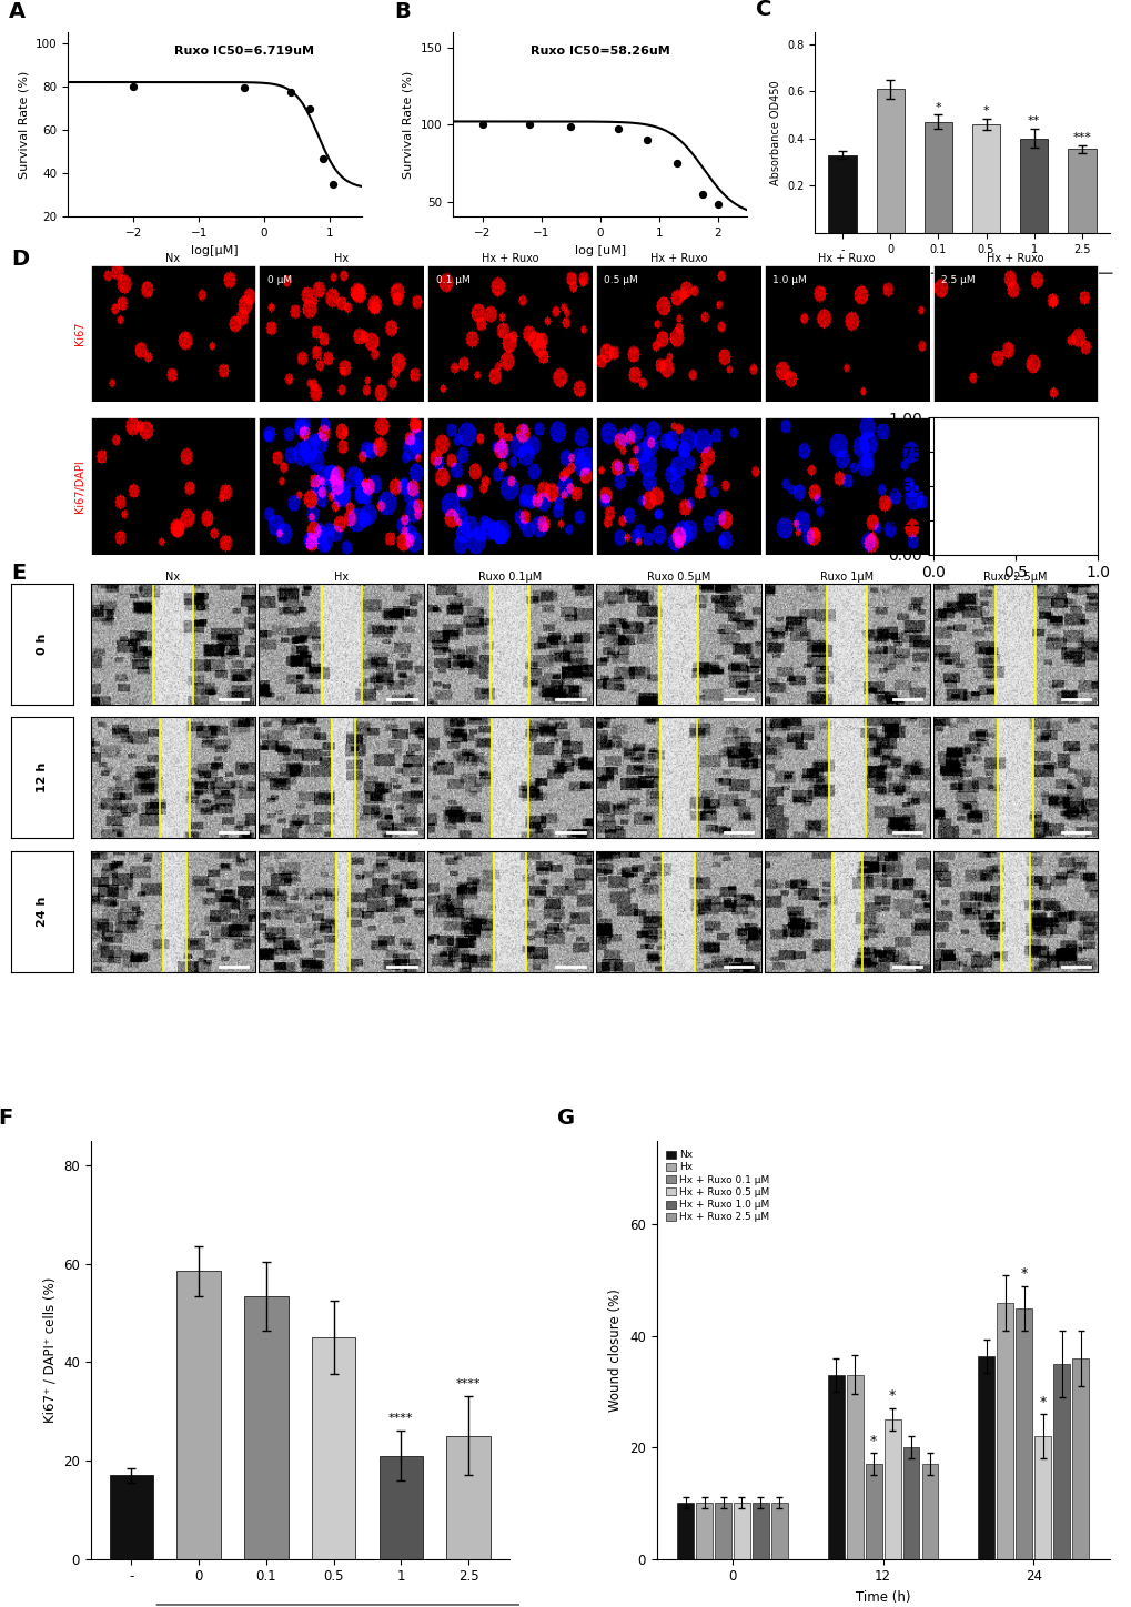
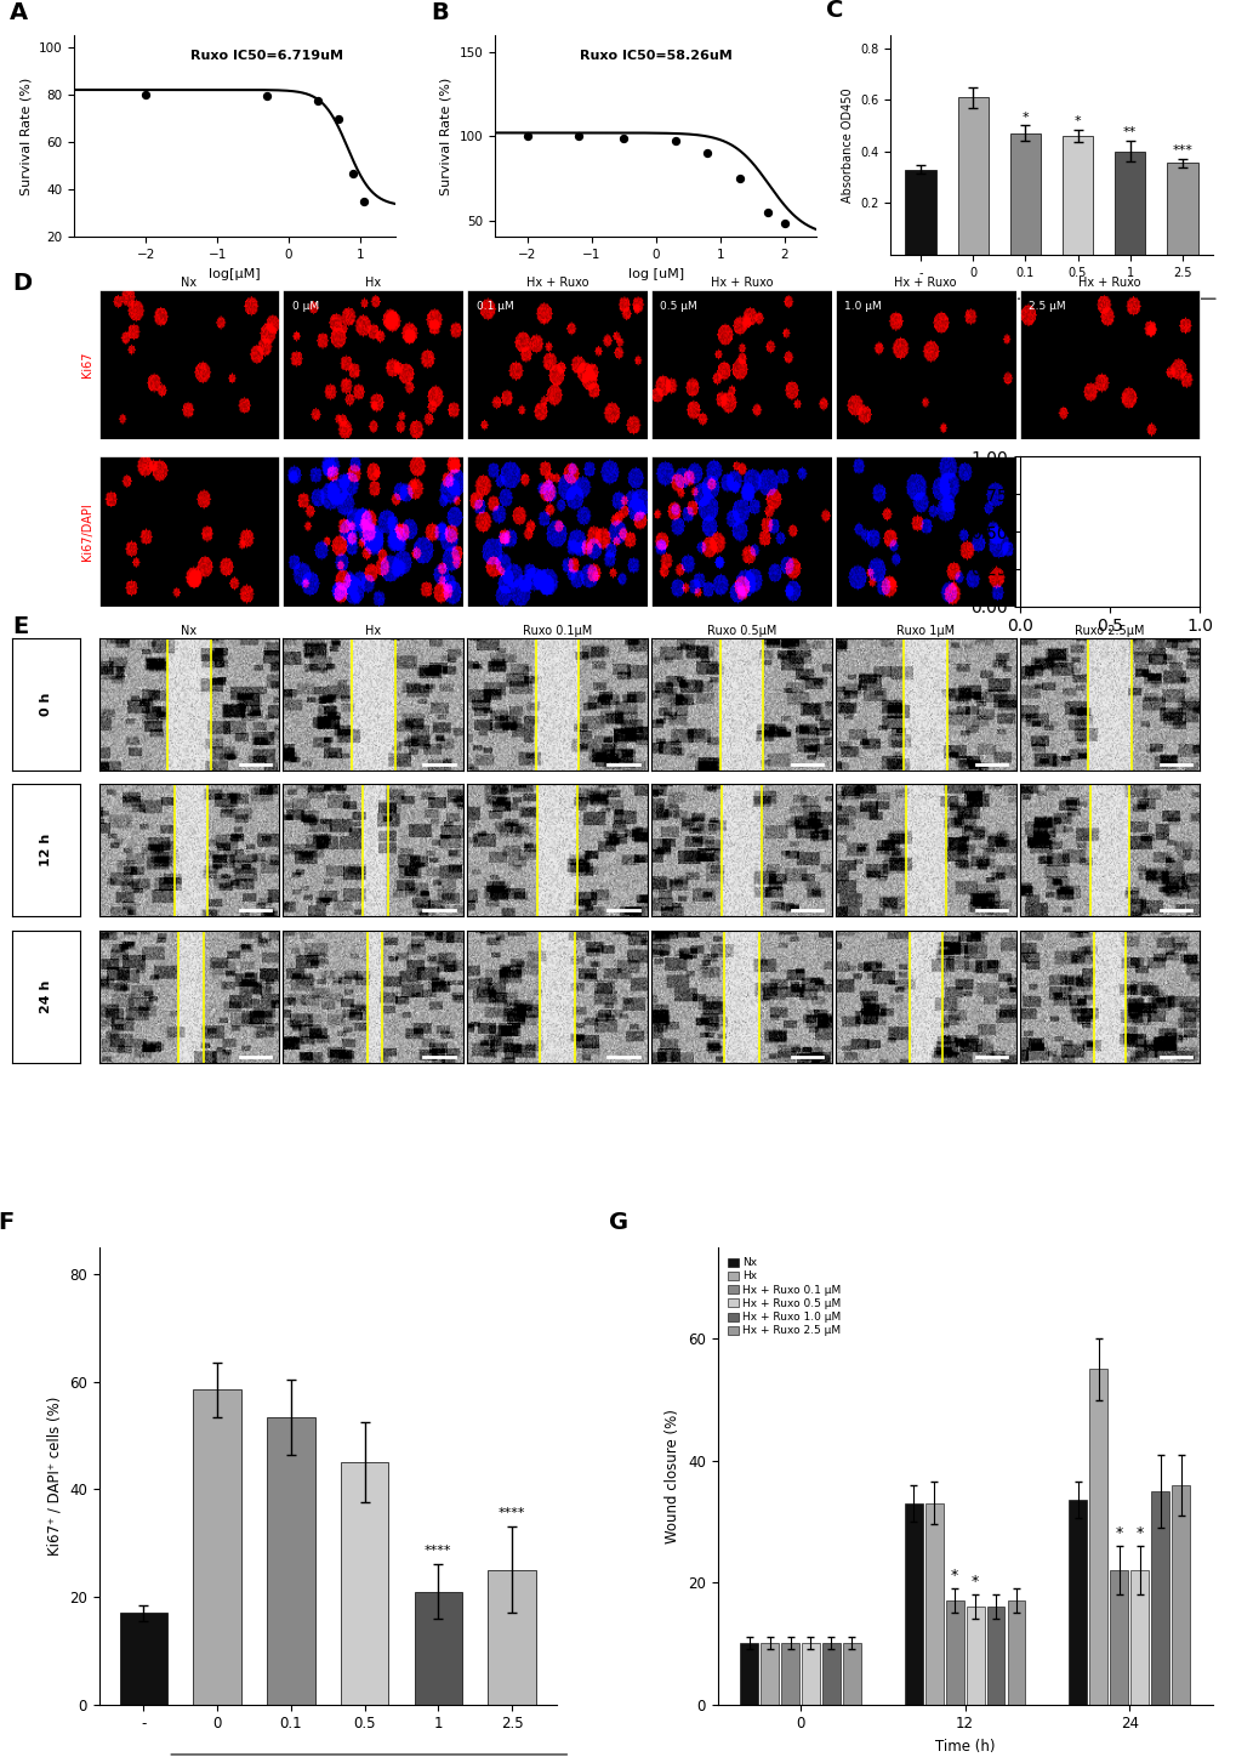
Hx + Ruxo 0.5 μM/12: 25 -> 16
Hx + Ruxo 1.0 μM/12: 20 -> 16
Nx/24: 36.4 -> 33.5
Hx/24: 46 -> 55
Hx + Ruxo 0.1 μM/24: 45 -> 22
